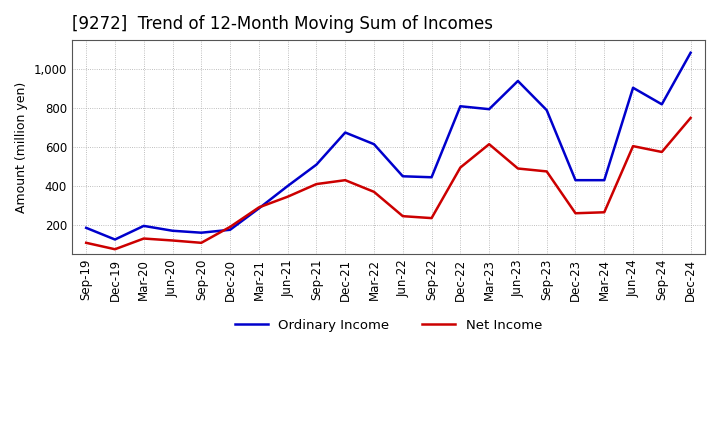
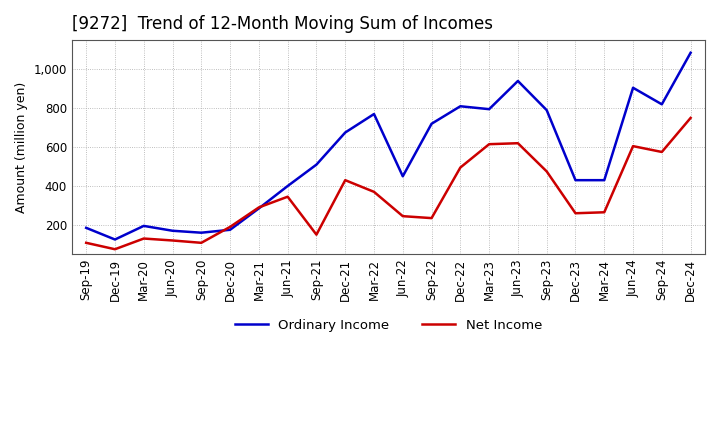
Net Income/Sep-21: 410 -> 150
Ordinary Income/Mar-22: 620 -> 770
Ordinary Income/Sep-22: 440 -> 720
Net Income/Jun-23: 490 -> 620
